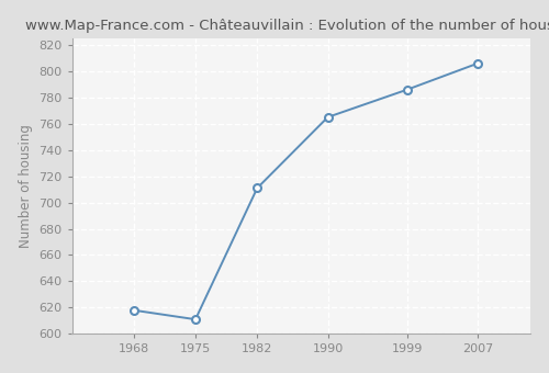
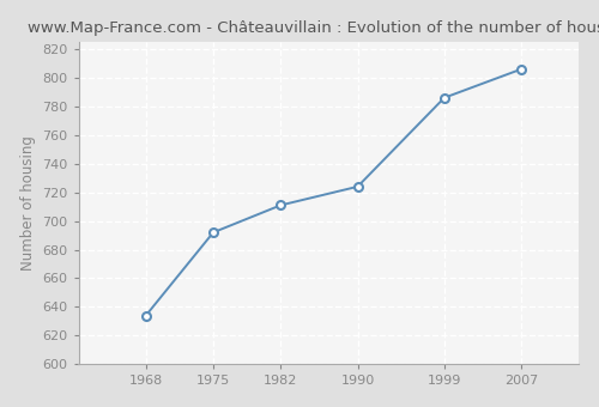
1968: 618 -> 634
1975: 611 -> 692
1990: 765 -> 724
